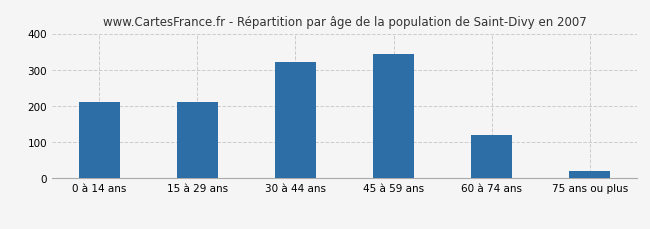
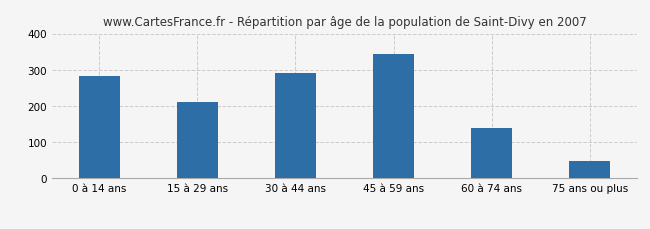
0 à 14 ans: 210 -> 283
30 à 44 ans: 320 -> 291
60 à 74 ans: 120 -> 140
75 ans ou plus: 20 -> 47
